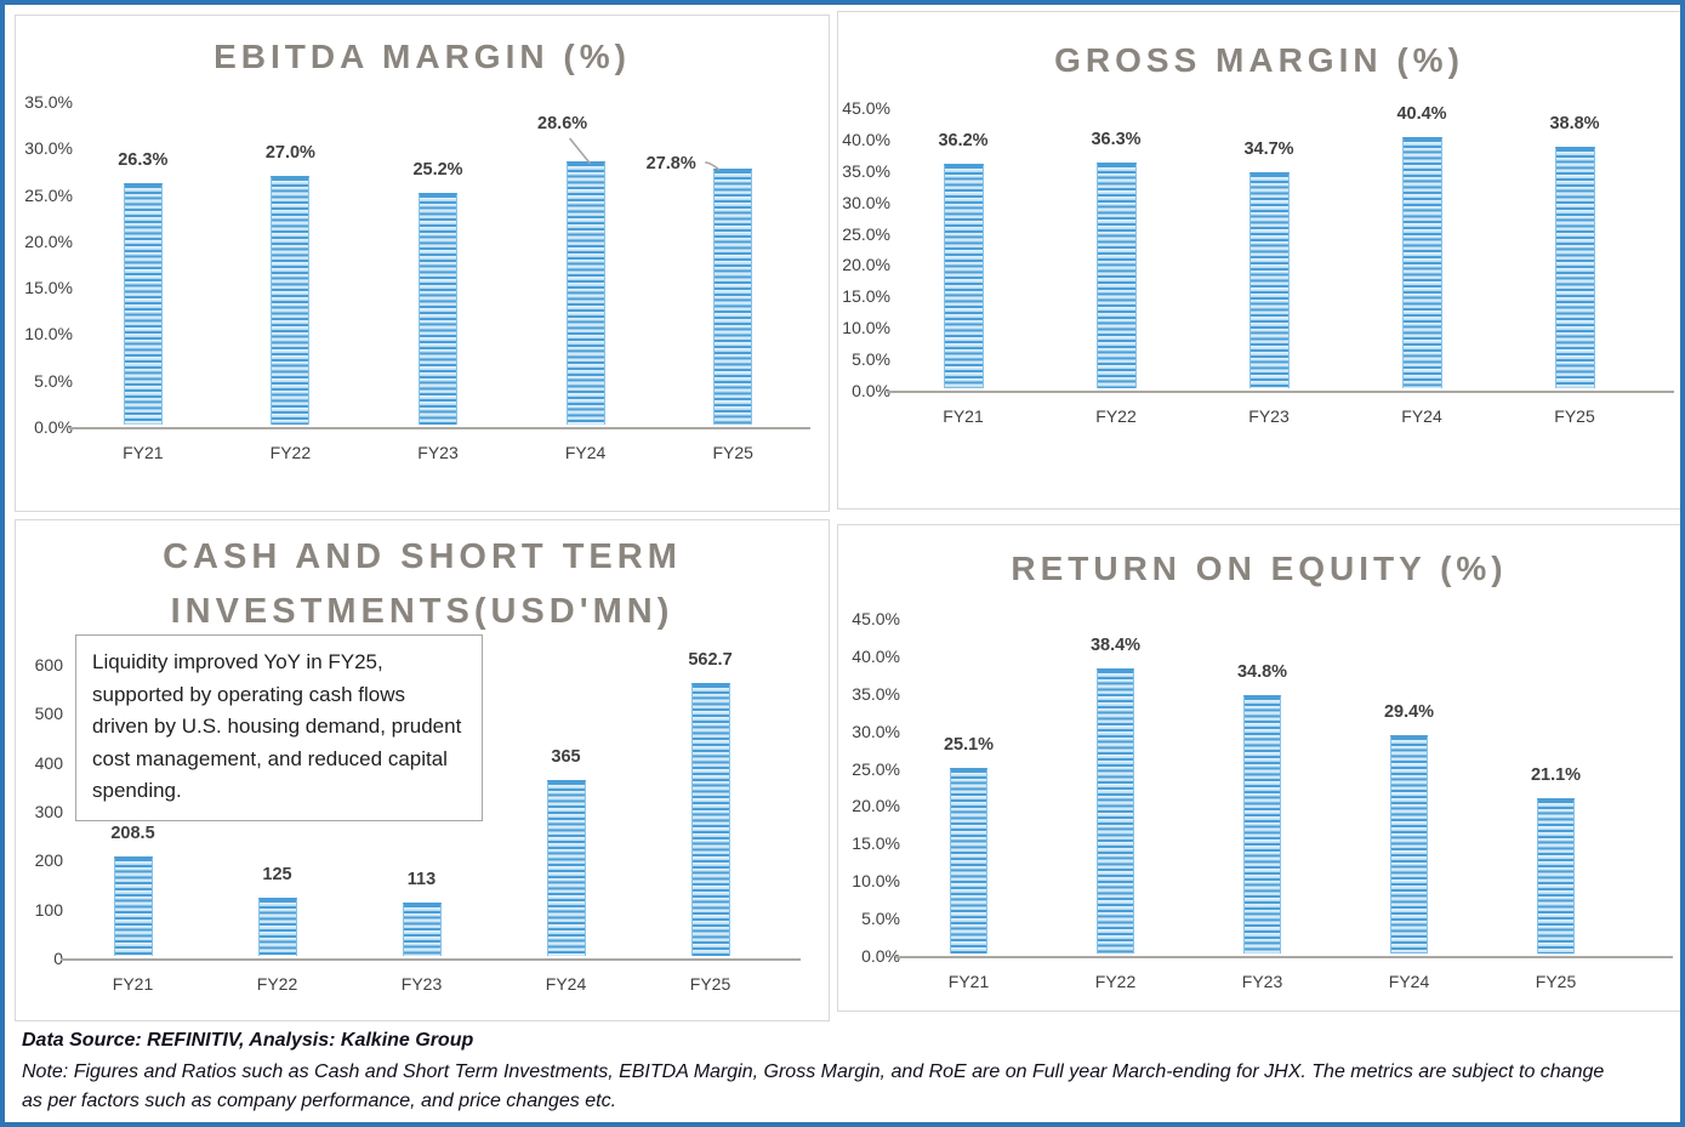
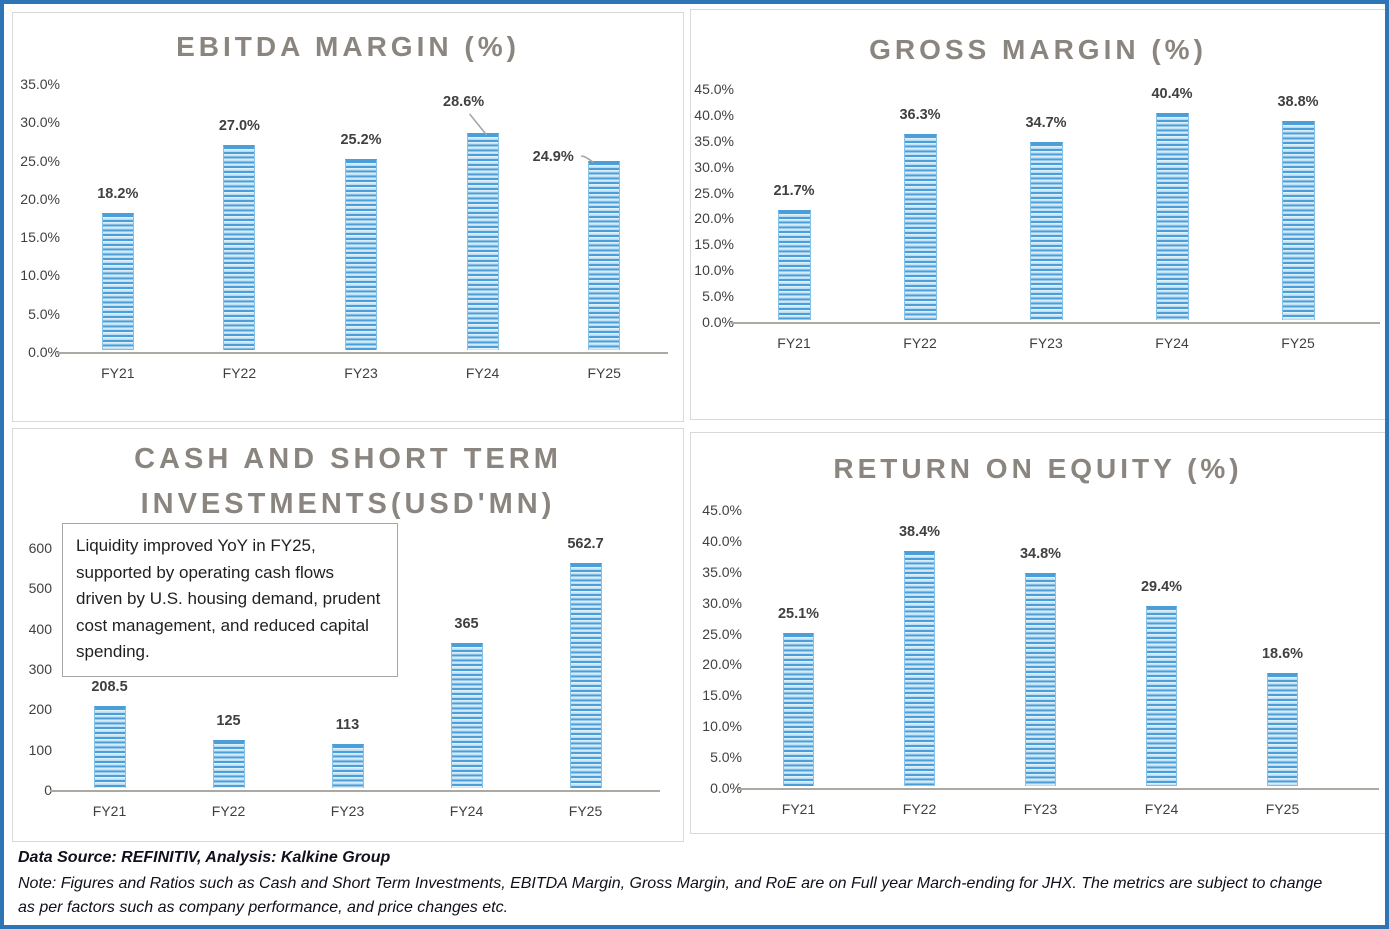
EBITDA MARGIN (%)/FY21: 26.3% -> 18.2%
EBITDA MARGIN (%)/FY25: 27.8% -> 24.9%
GROSS MARGIN (%)/FY21: 36.2% -> 21.7%
RETURN ON EQUITY (%)/FY25: 21.1% -> 18.6%
